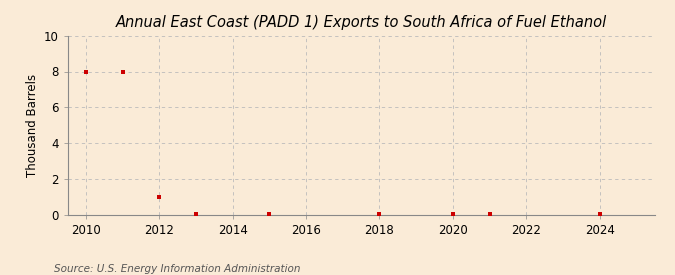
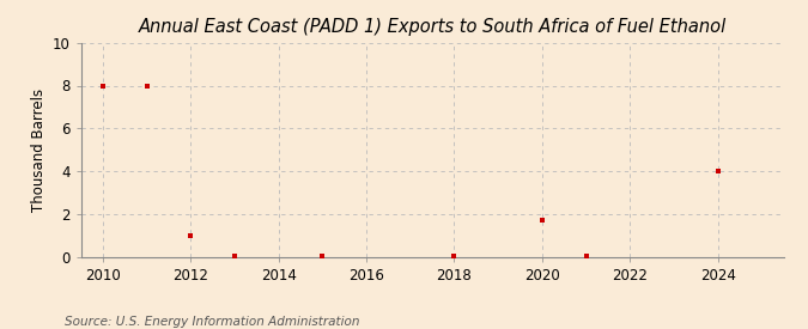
2020: 0.1 -> 1.7
2024: 0.1 -> 4.0
